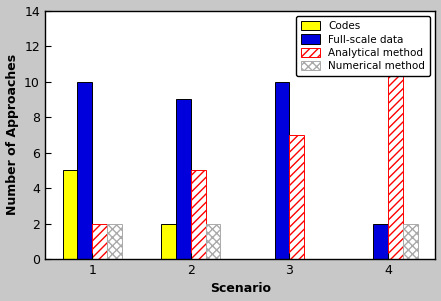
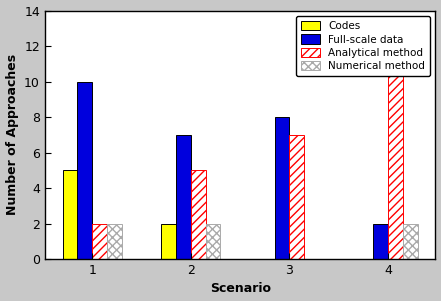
Full-scale data/2: 9 -> 7
Full-scale data/3: 10 -> 8
